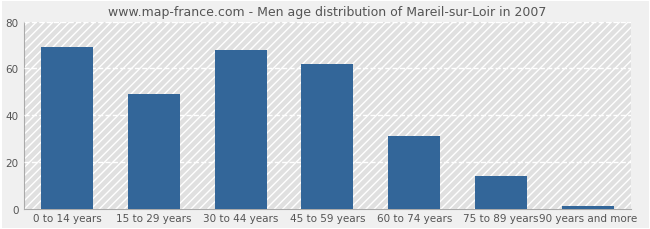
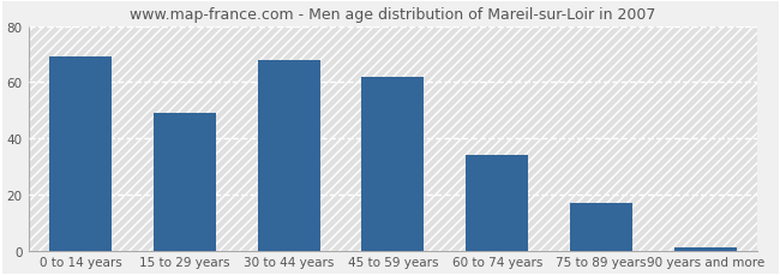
60 to 74 years: 31 -> 34
75 to 89 years: 14 -> 17
